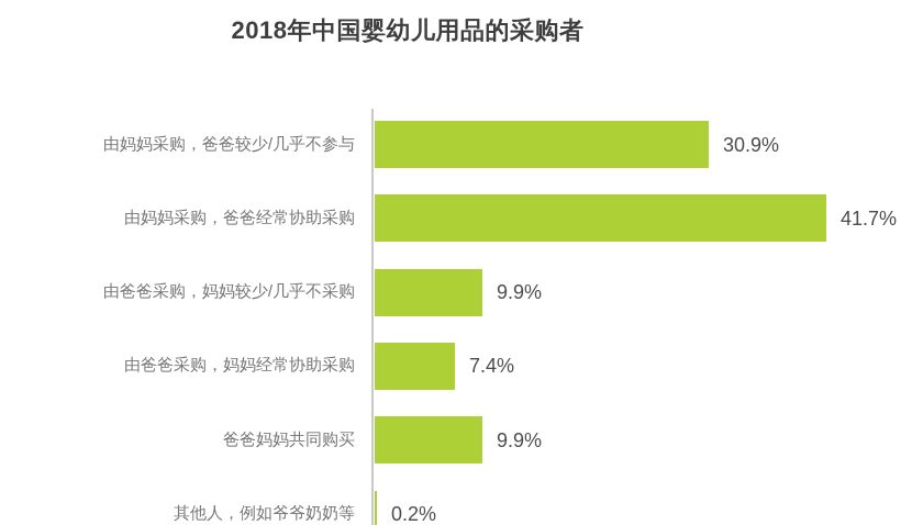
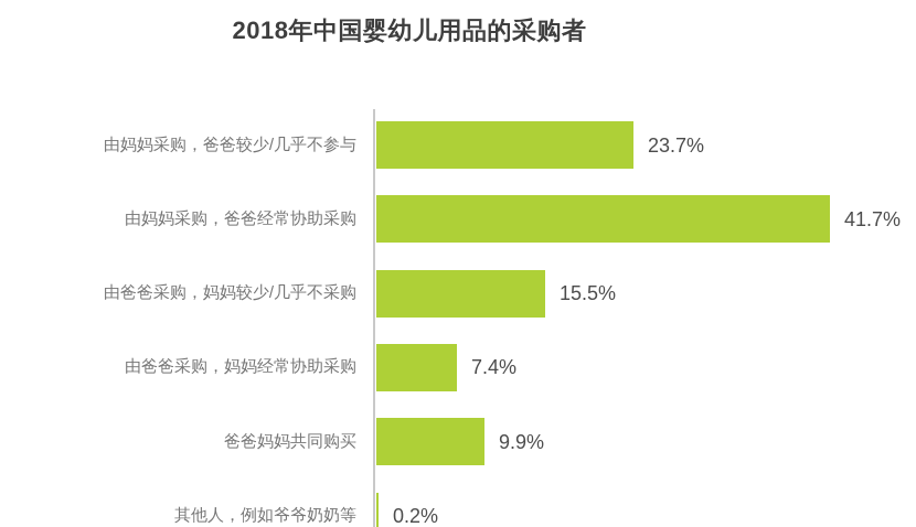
由妈妈采购，爸爸较少/几乎不参与: 30.9% -> 23.7%
由爸爸采购，妈妈较少/几乎不采购: 9.9% -> 15.5%
